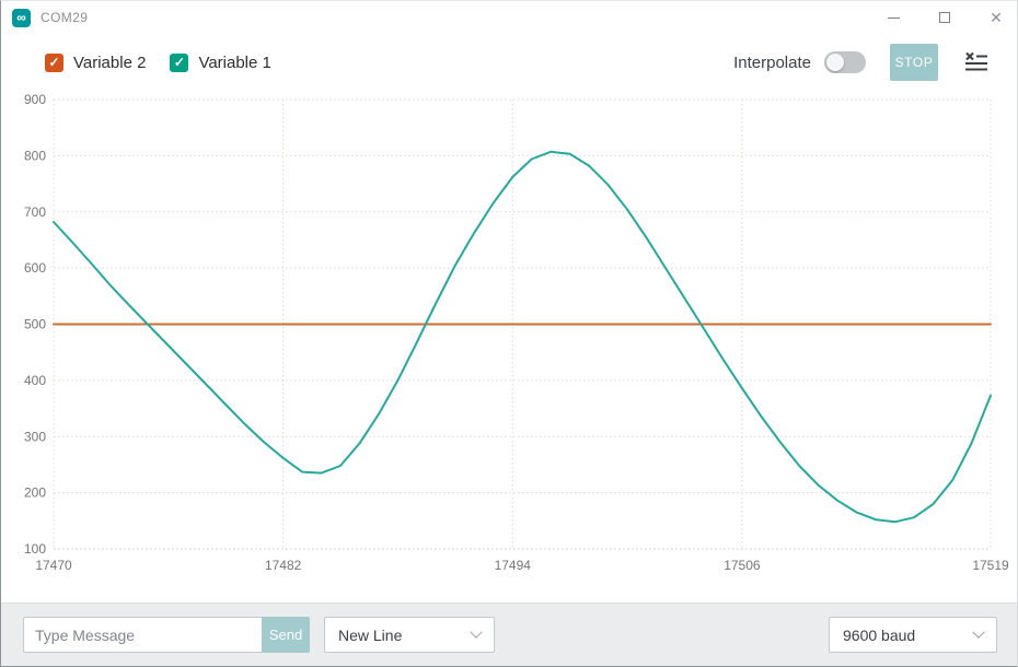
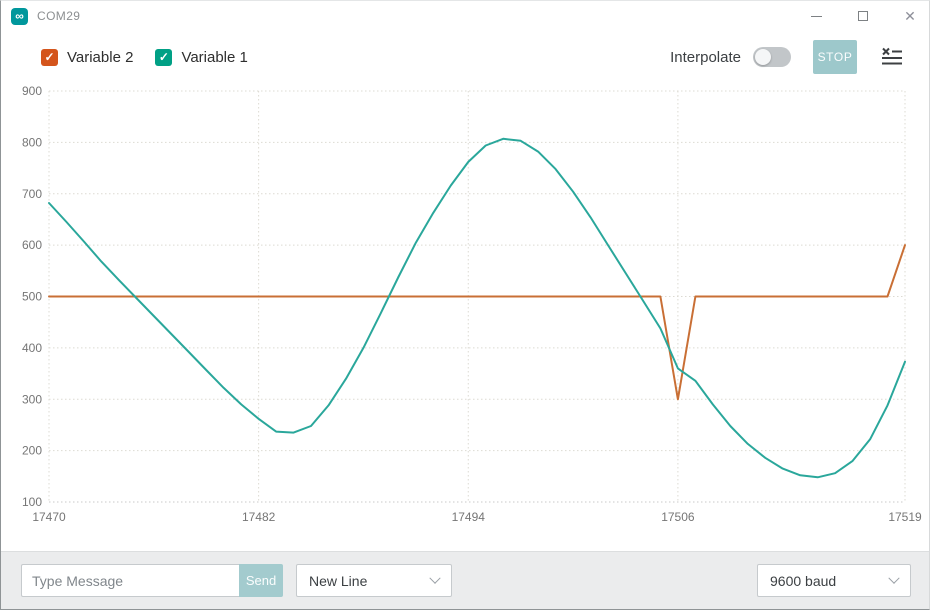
Variable 2/17506: 500 -> 300
Variable 1/17506: 390 -> 360
Variable 2/17519: 500 -> 600
